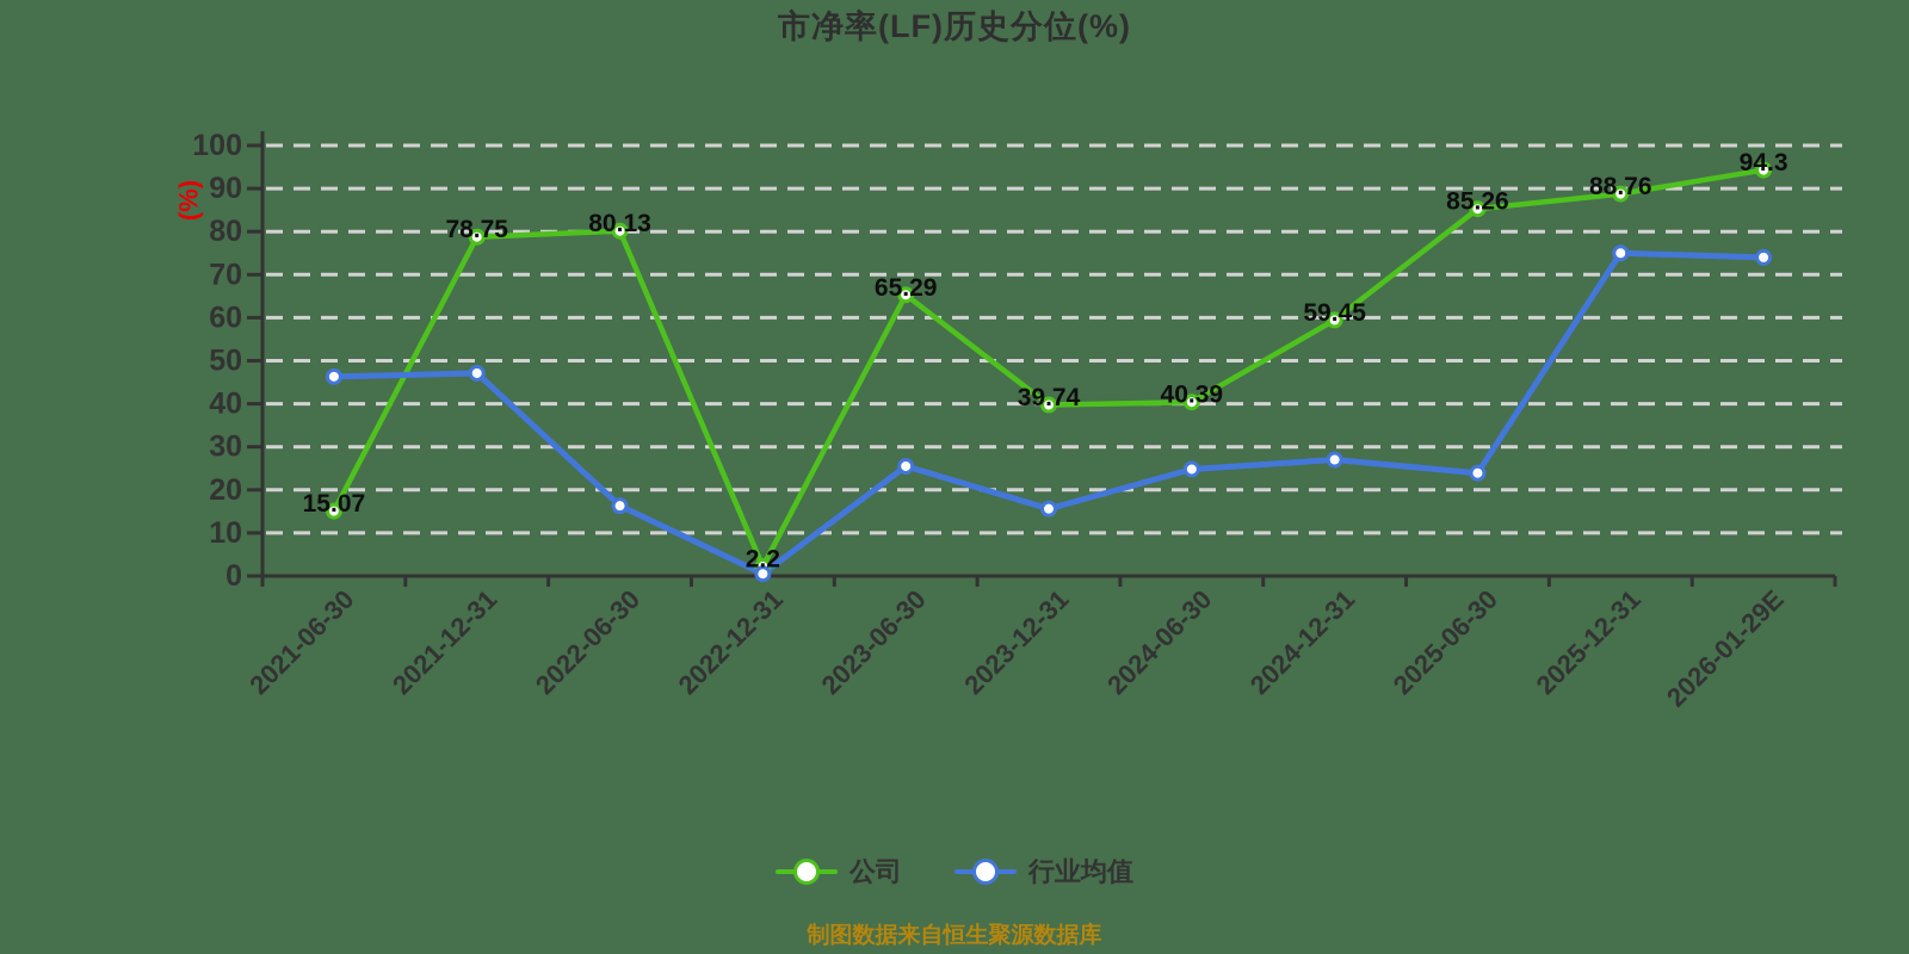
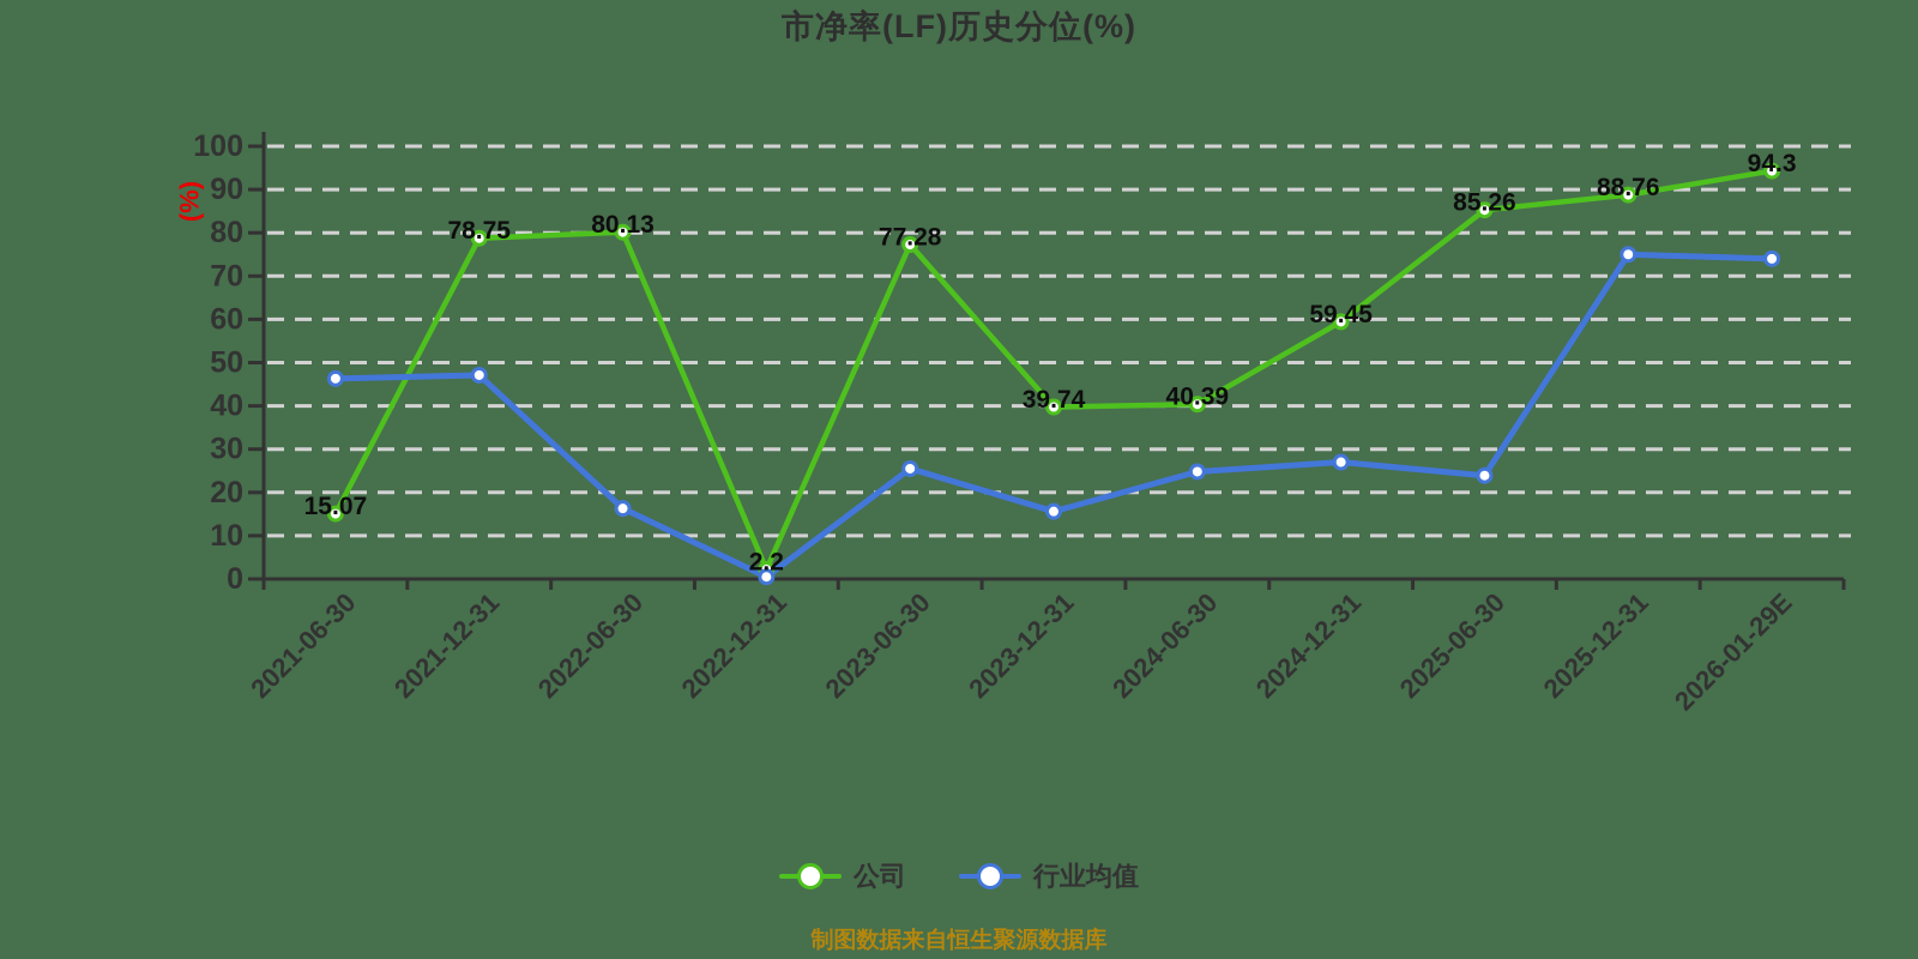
公司/2023-06-30: 65.29 -> 77.28
